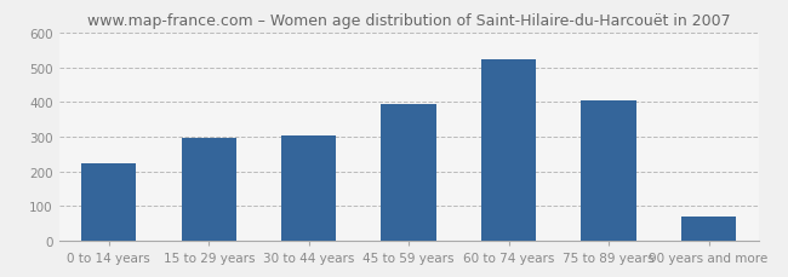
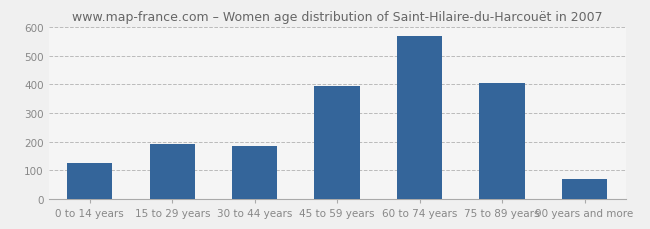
0 to 14 years: 224 -> 125
15 to 29 years: 295 -> 190
30 to 44 years: 305 -> 185
60 to 74 years: 524 -> 570
